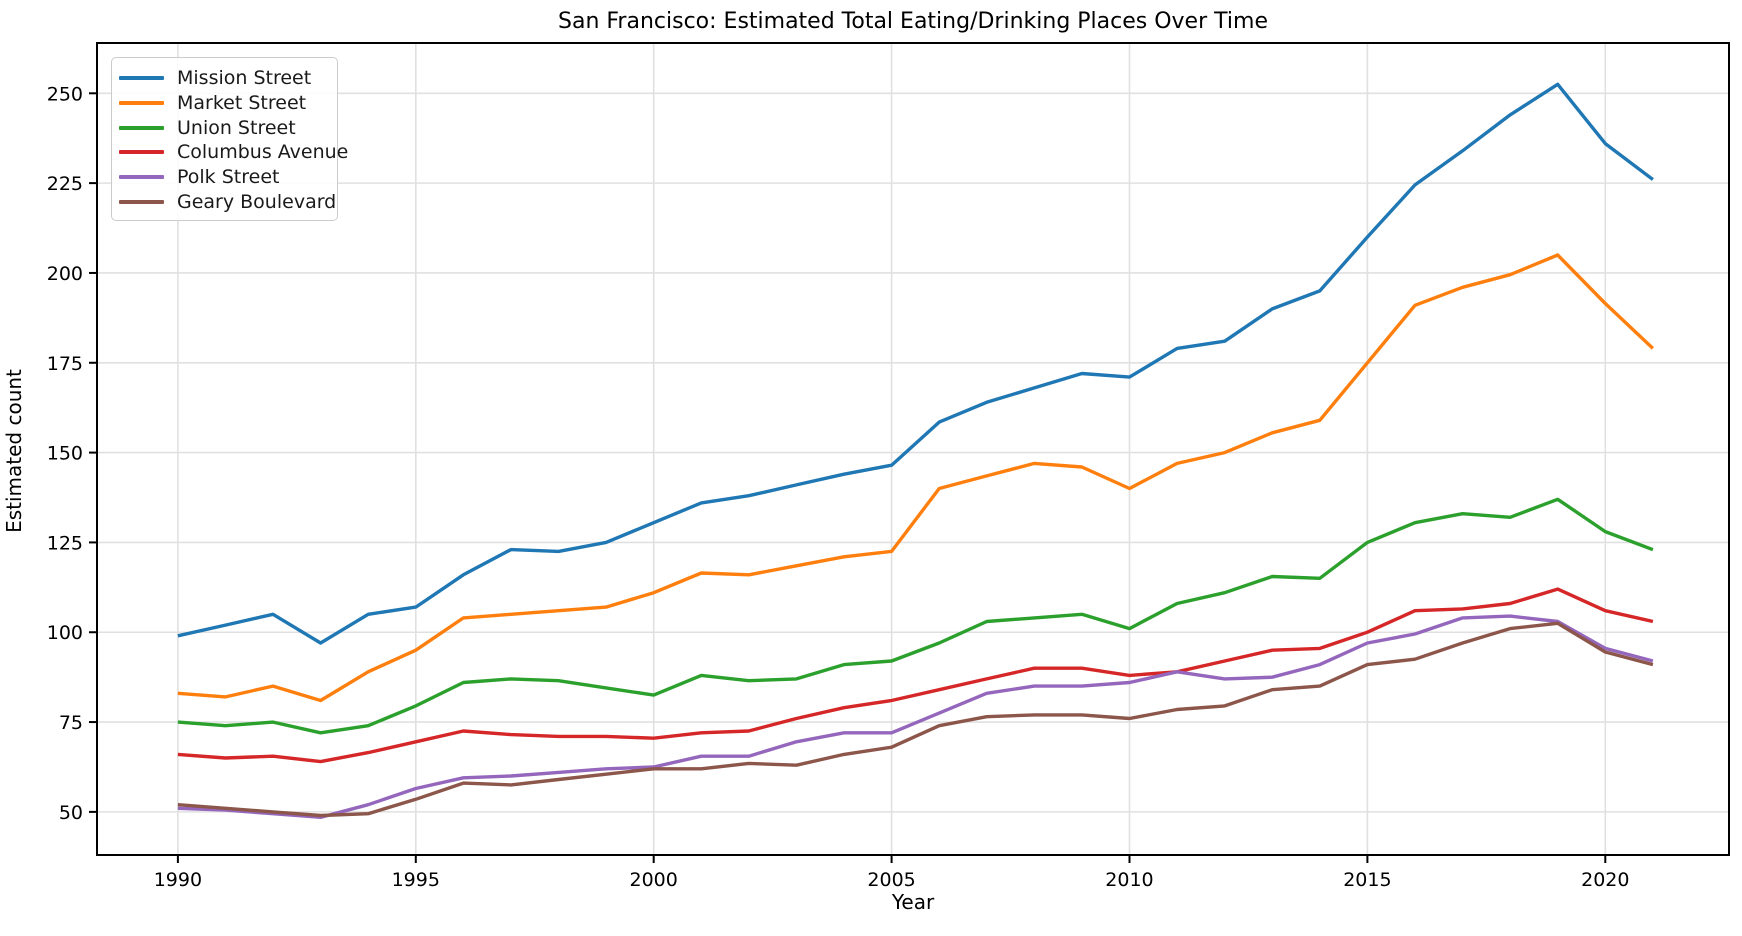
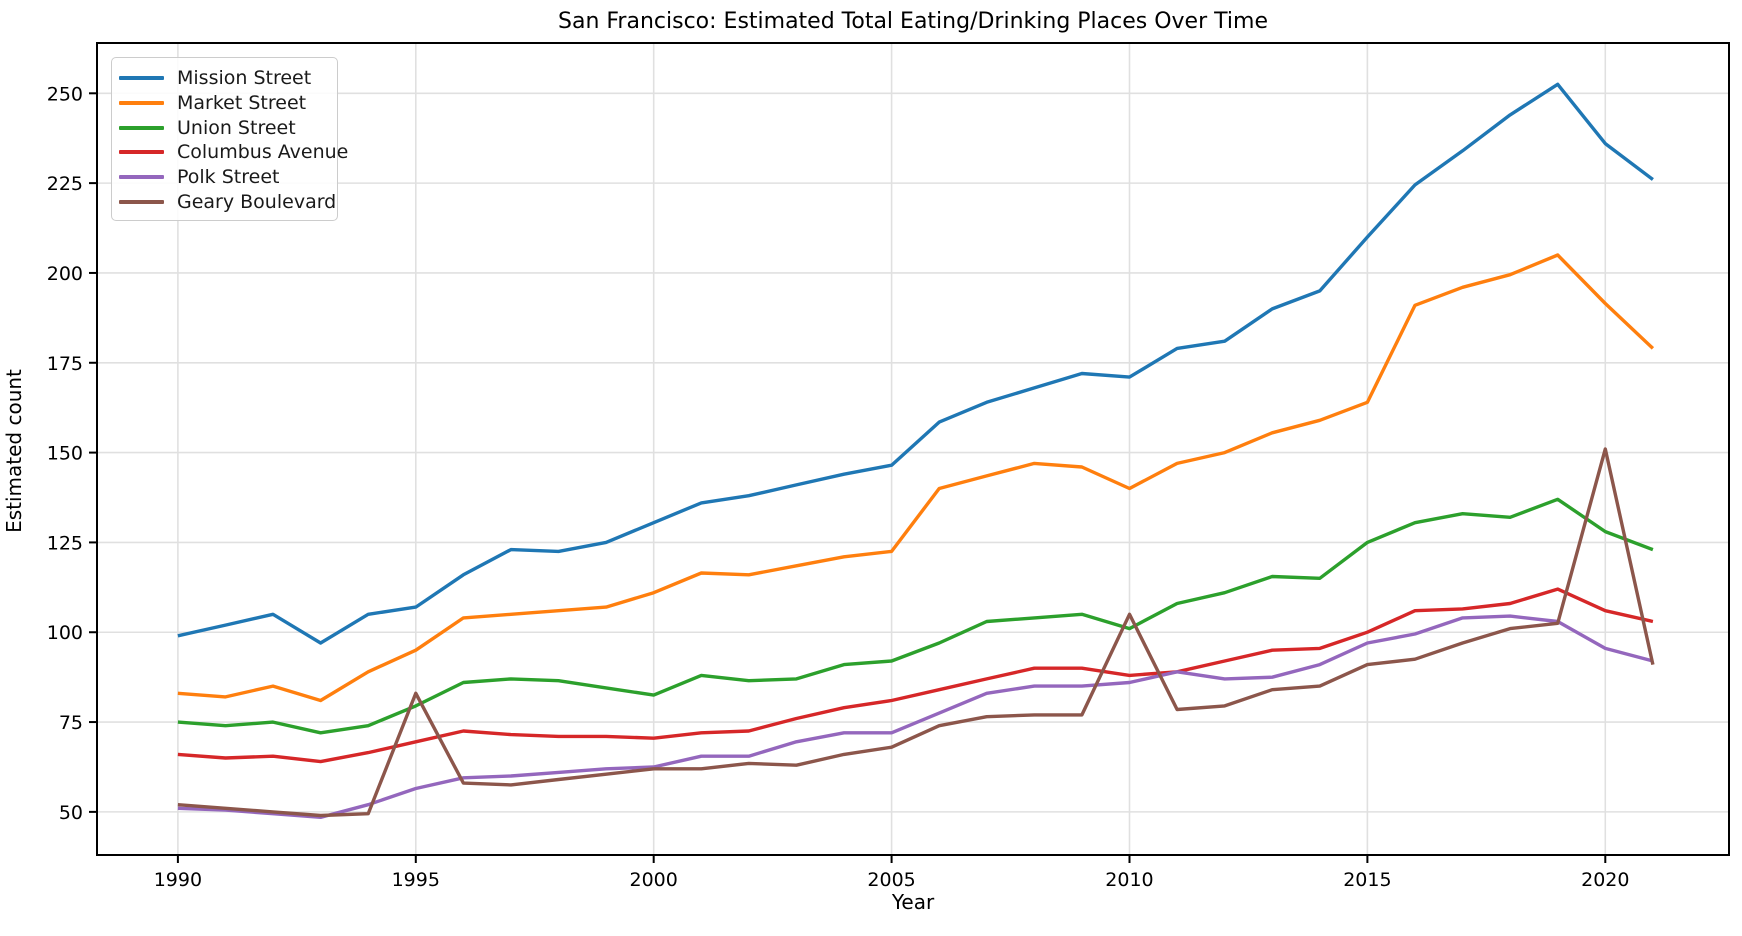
Geary Boulevard/1995: 54 -> 83
Geary Boulevard/2010: 76 -> 105
Market Street/2015: 175 -> 164
Geary Boulevard/2020: 94 -> 151
